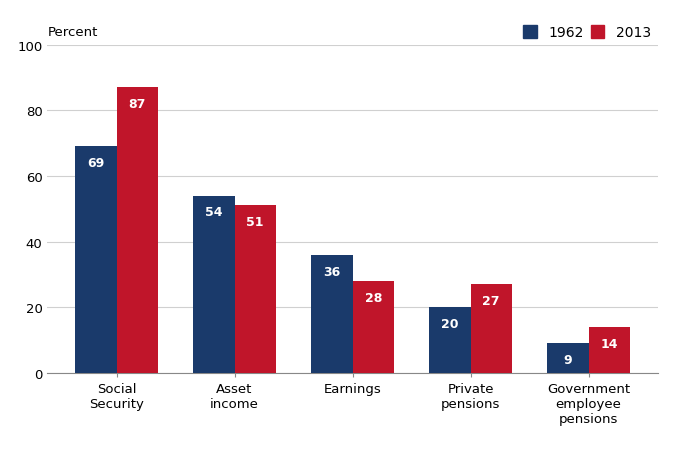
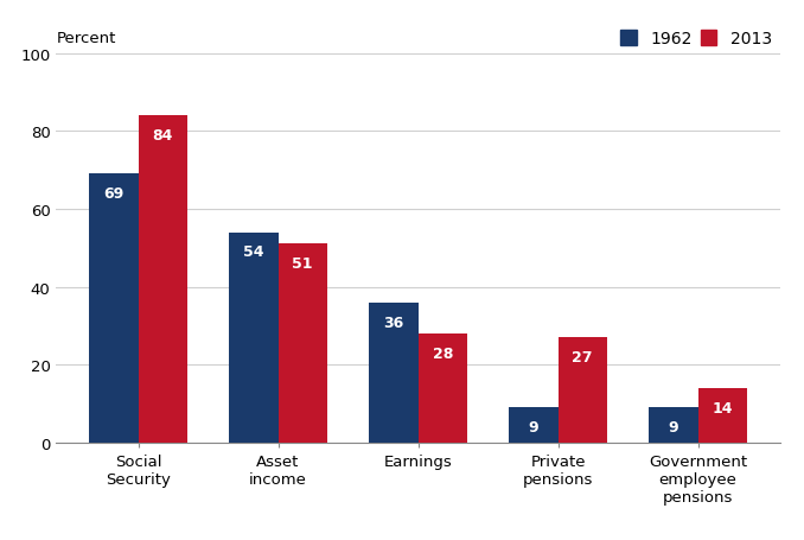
2013/Social Security: 87 -> 84
1962/Private pensions: 20 -> 9
